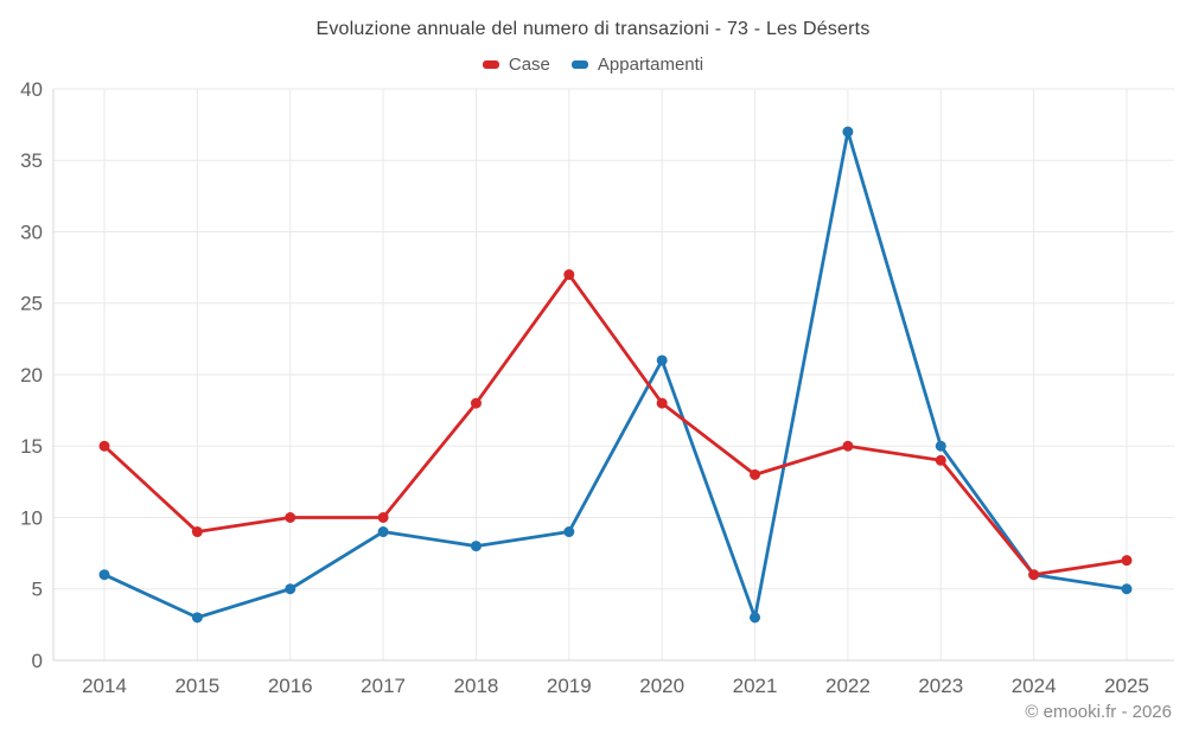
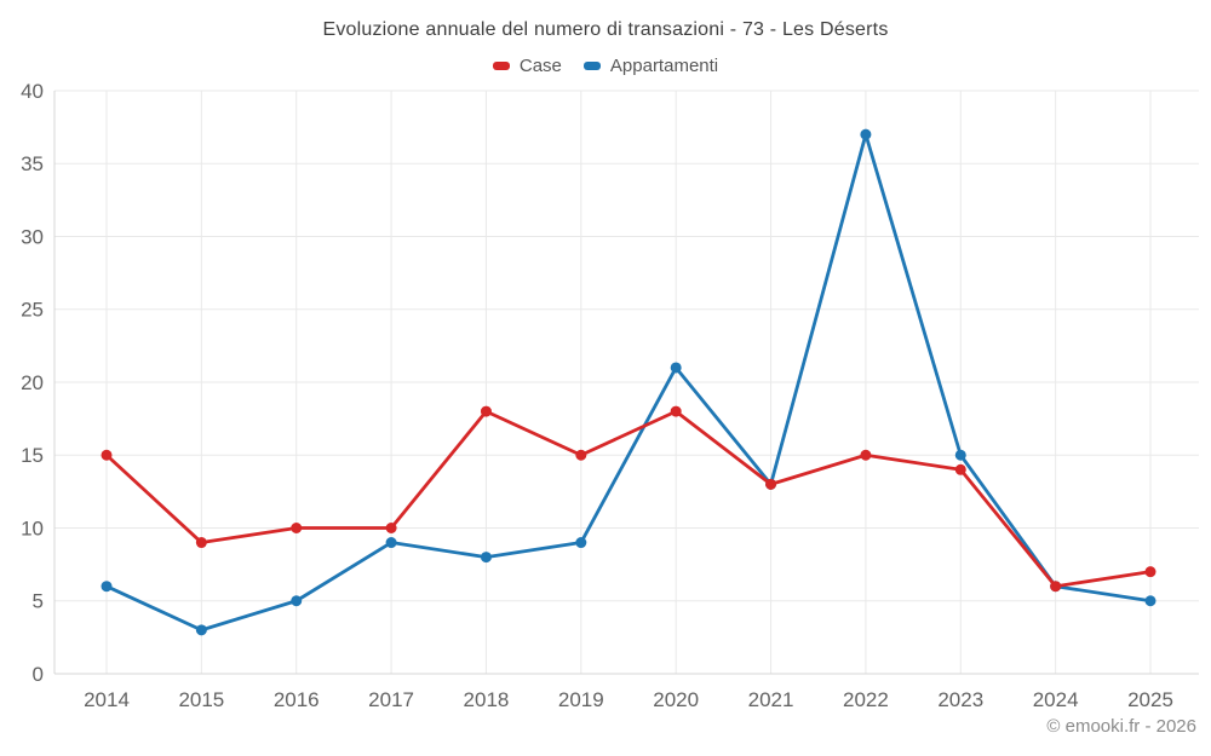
Case/2019: 27 -> 15
Appartamenti/2021: 3 -> 13
